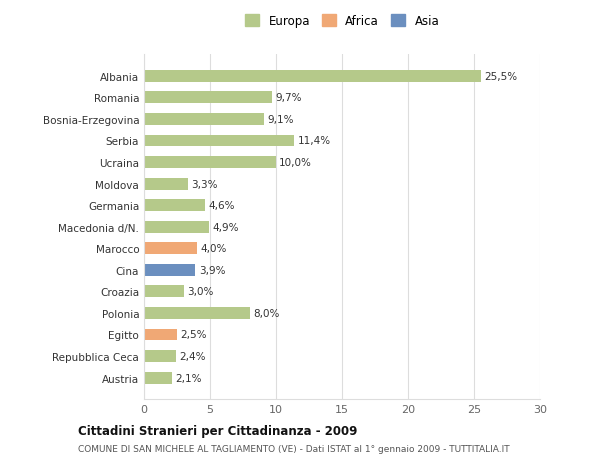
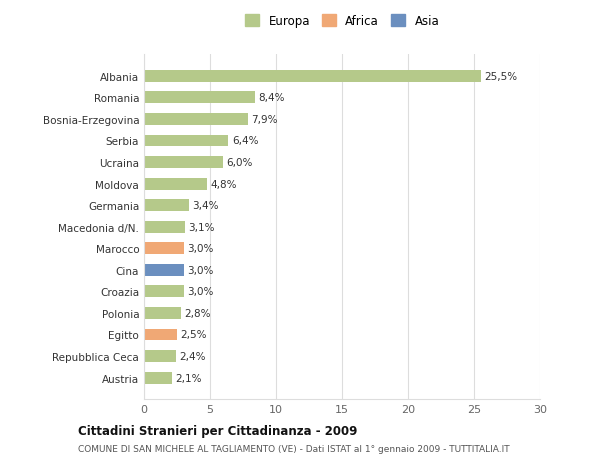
Romania: 9,7% -> 8,4%
Bosnia-Erzegovina: 9,1% -> 7,9%
Serbia: 11,4% -> 6,4%
Ucraina: 10,0% -> 6,0%
Moldova: 3,3% -> 4,8%
Germania: 4,6% -> 3,4%
Macedonia d/N.: 4,9% -> 3,1%
Marocco: 4,0% -> 3,0%
Cina: 3,9% -> 3,0%
Polonia: 8,0% -> 2,8%
